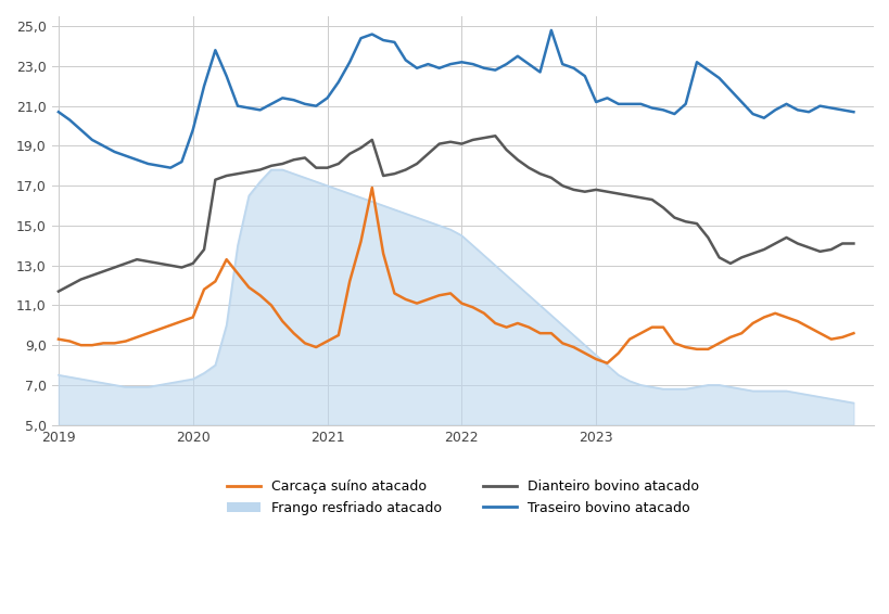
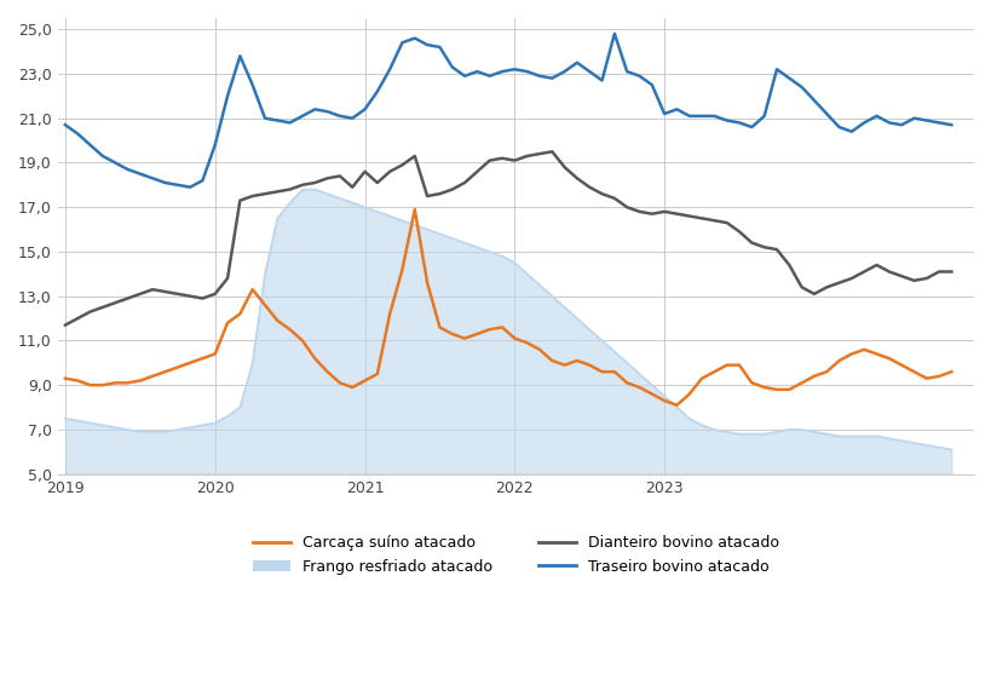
Dianteiro bovino atacado/2021: 17,9 -> 18,6
